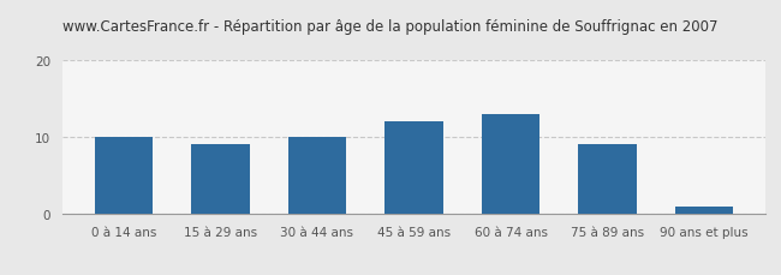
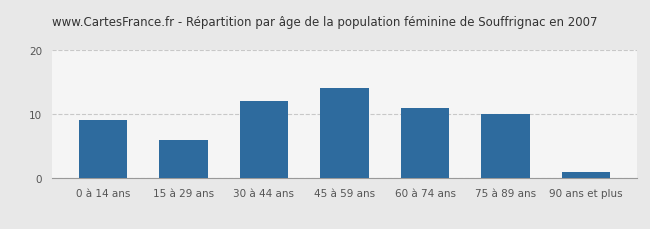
0 à 14 ans: 10 -> 9
15 à 29 ans: 9 -> 6
30 à 44 ans: 10 -> 12
45 à 59 ans: 12 -> 14
60 à 74 ans: 13 -> 11
75 à 89 ans: 9 -> 10
